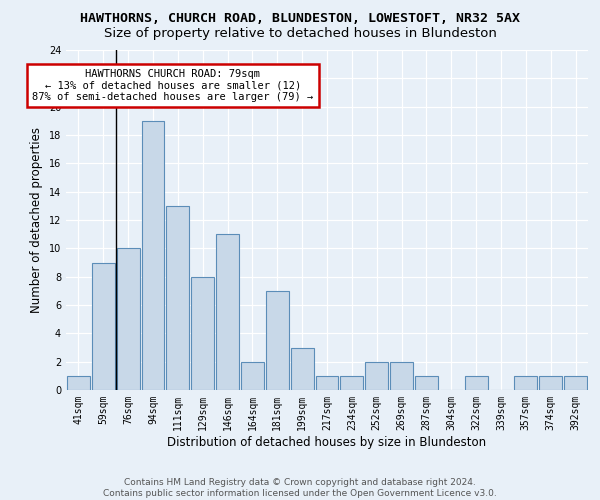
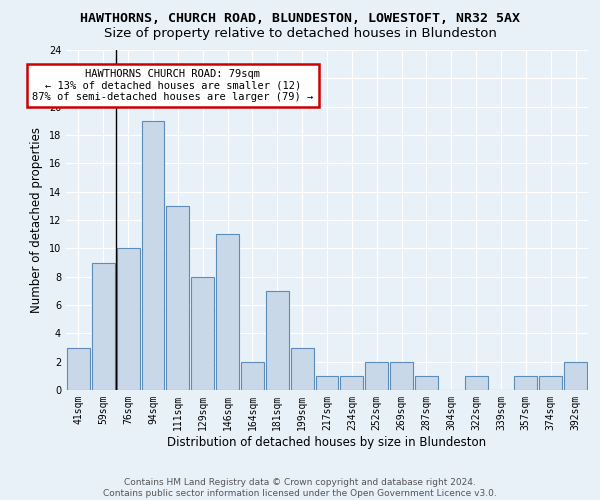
41sqm: 1 -> 3
392sqm: 1 -> 2
